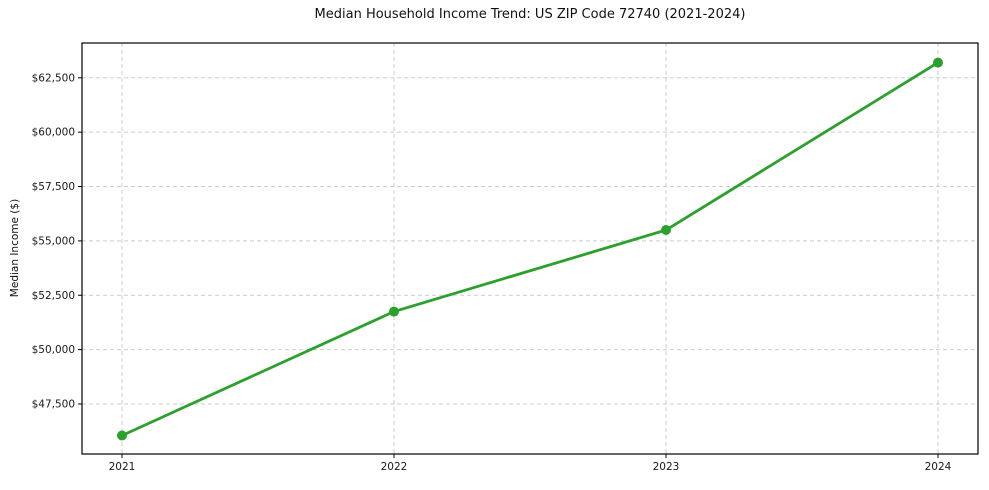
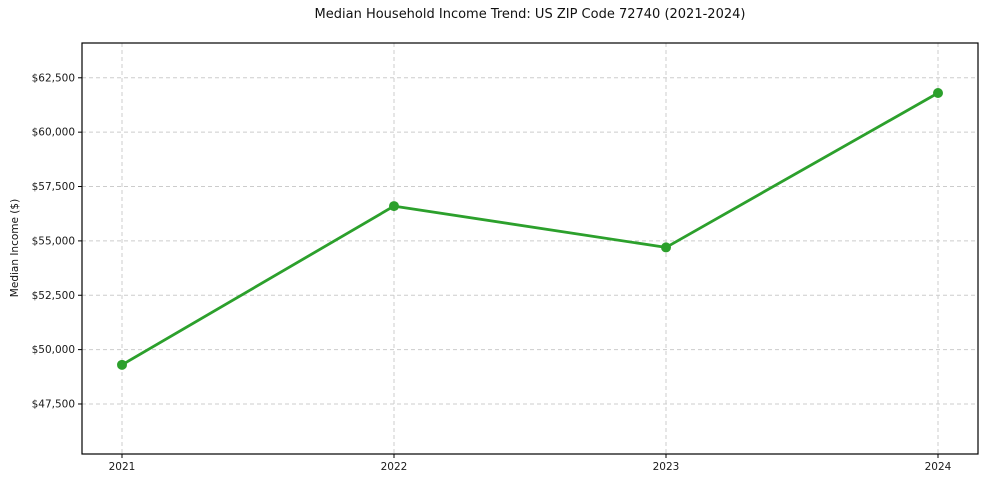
2021: $46000 -> $49300
2022: $51800 -> $56600
2023: $55500 -> $54700
2024: $63200 -> $61800
